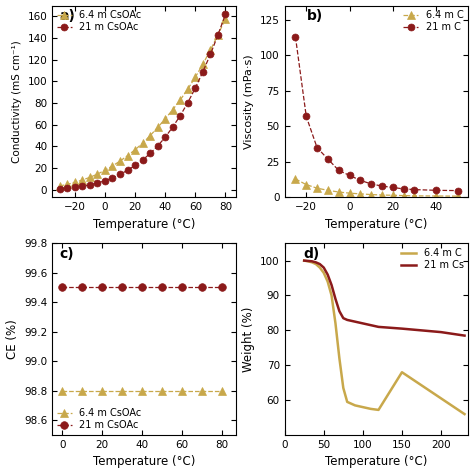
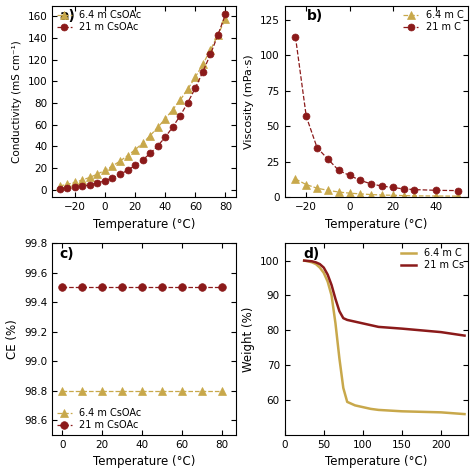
6.4 m C/150: 68.0 -> 56.8
6.4 m C/200: 60.5 -> 56.5
